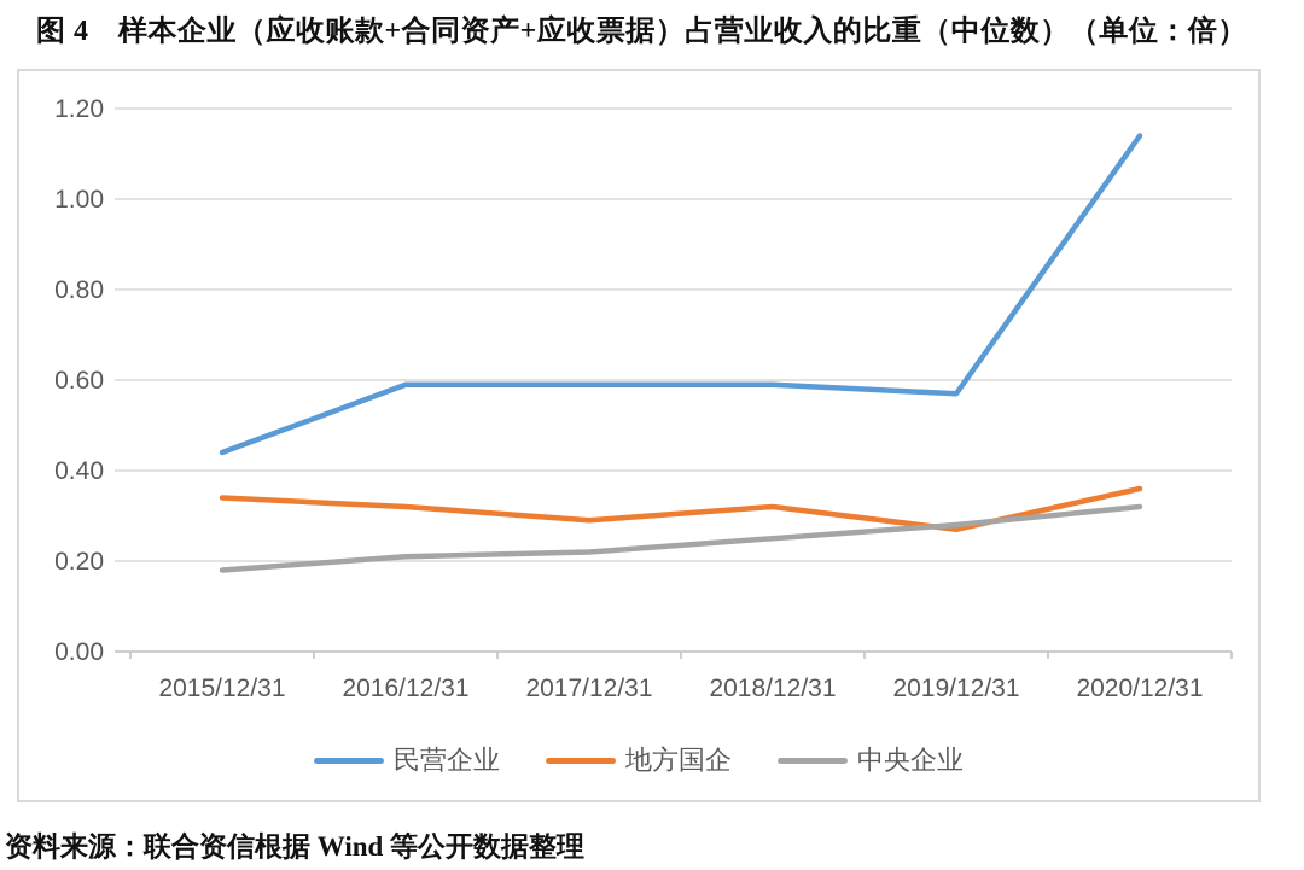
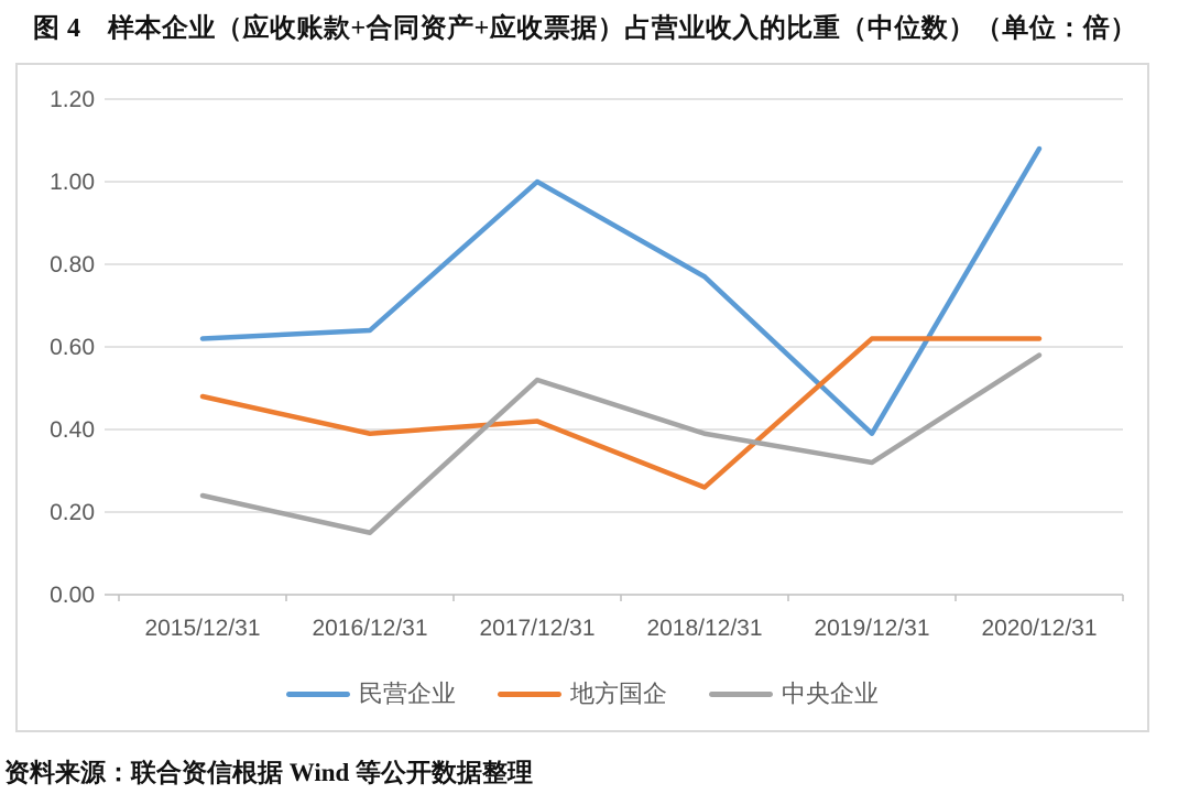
民营企业/2015/12/31: 0.44 -> 0.62
地方国企/2015/12/31: 0.34 -> 0.48
中央企业/2015/12/31: 0.18 -> 0.24
民营企业/2016/12/31: 0.59 -> 0.64
地方国企/2016/12/31: 0.32 -> 0.39
中央企业/2016/12/31: 0.21 -> 0.15
民营企业/2017/12/31: 0.59 -> 1.00
地方国企/2017/12/31: 0.29 -> 0.42
中央企业/2017/12/31: 0.22 -> 0.52
民营企业/2018/12/31: 0.59 -> 0.77
地方国企/2018/12/31: 0.32 -> 0.26
中央企业/2018/12/31: 0.25 -> 0.39
民营企业/2019/12/31: 0.57 -> 0.39
地方国企/2019/12/31: 0.27 -> 0.62
中央企业/2019/12/31: 0.28 -> 0.32
民营企业/2020/12/31: 1.14 -> 1.08
地方国企/2020/12/31: 0.36 -> 0.62
中央企业/2020/12/31: 0.32 -> 0.58
